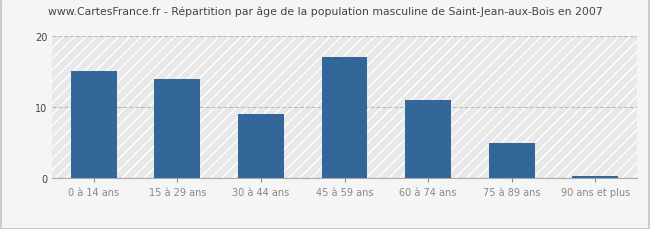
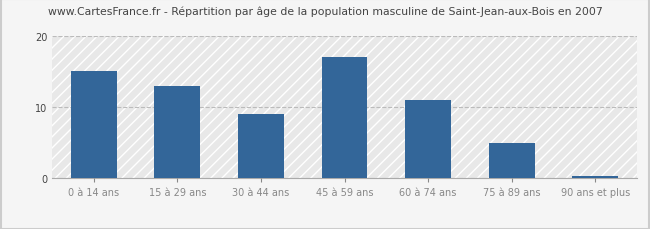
15 à 29 ans: 14.0 -> 13.0
